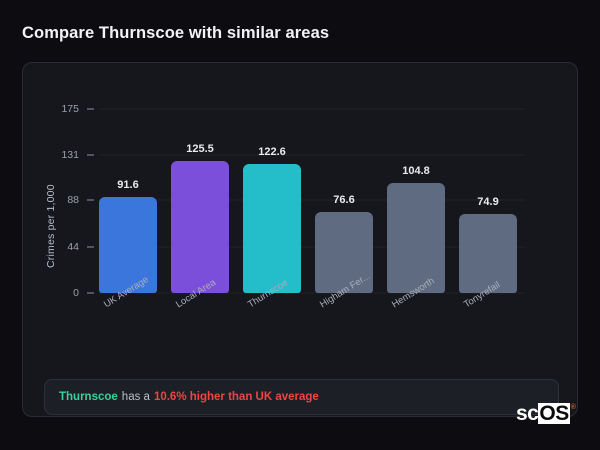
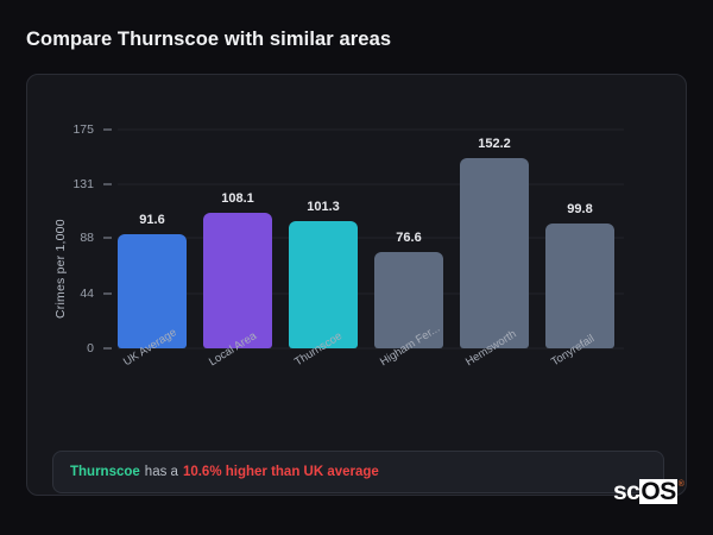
Local Area: 125.5 -> 108.1
Thurnscoe: 122.6 -> 101.3
Hemsworth: 104.8 -> 152.2
Tonyrefail: 74.9 -> 99.8
